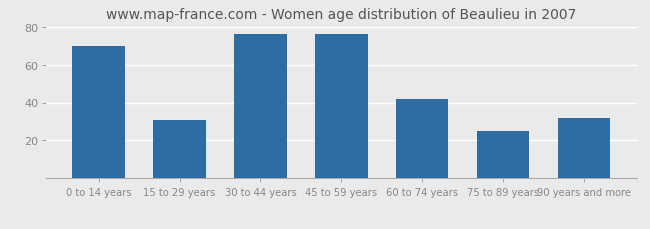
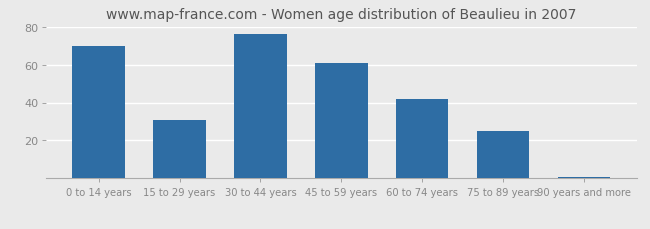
45 to 59 years: 76 -> 61
90 years and more: 32 -> 1
